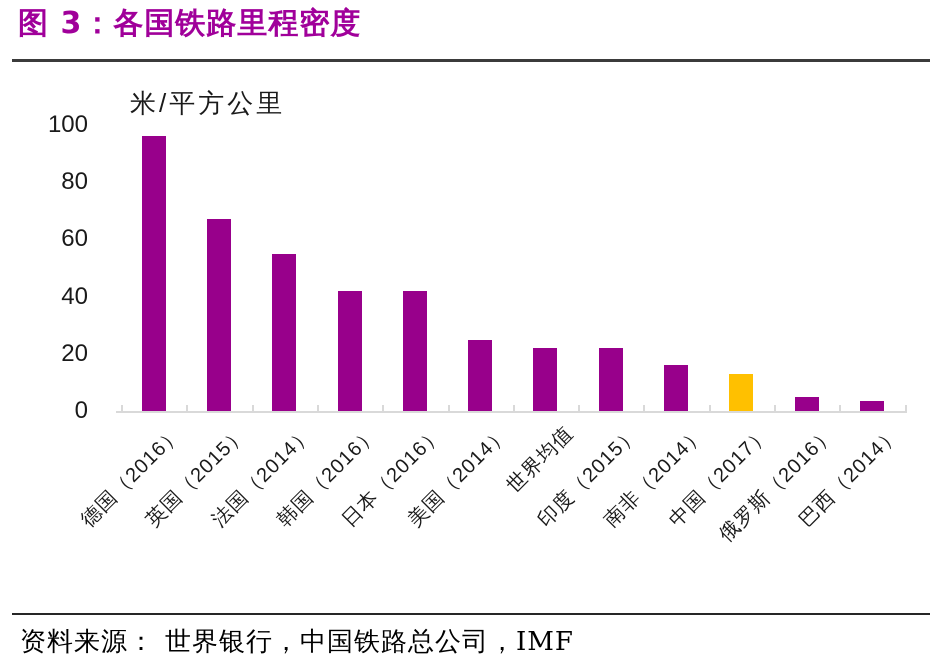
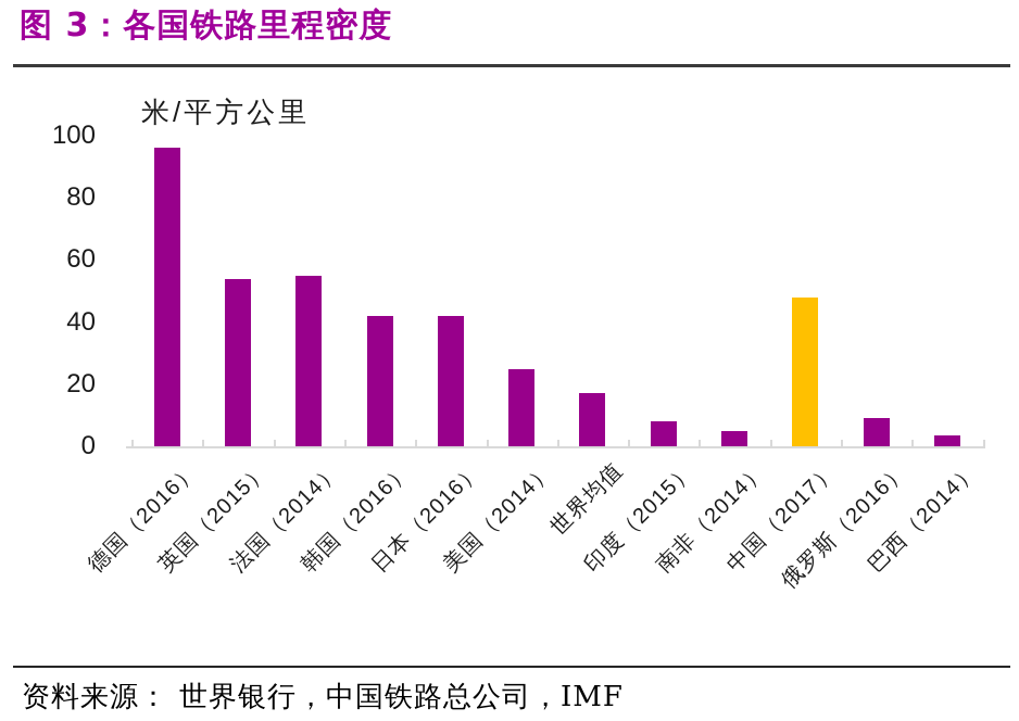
英国（2015）: 67 -> 54
世界均值: 22 -> 17
印度（2015）: 22 -> 8
南非（2014）: 16 -> 5
中国（2017）: 13 -> 48
俄罗斯（2016）: 5 -> 9
